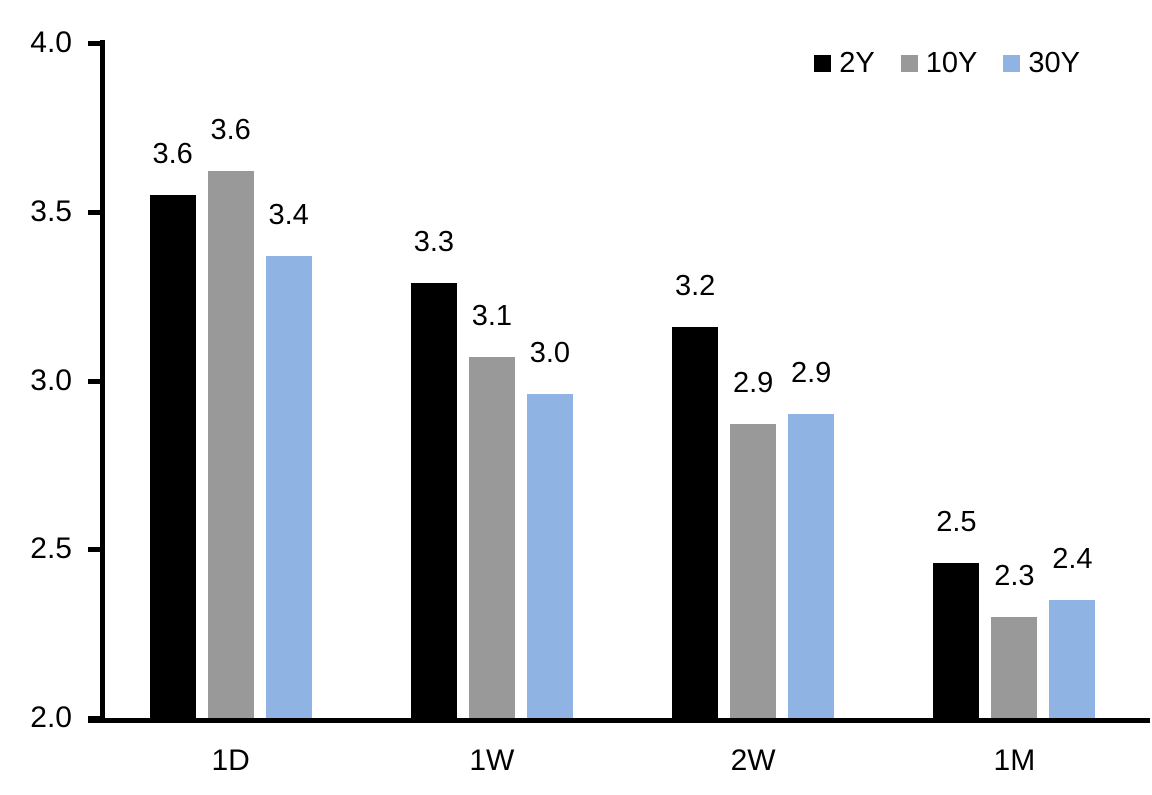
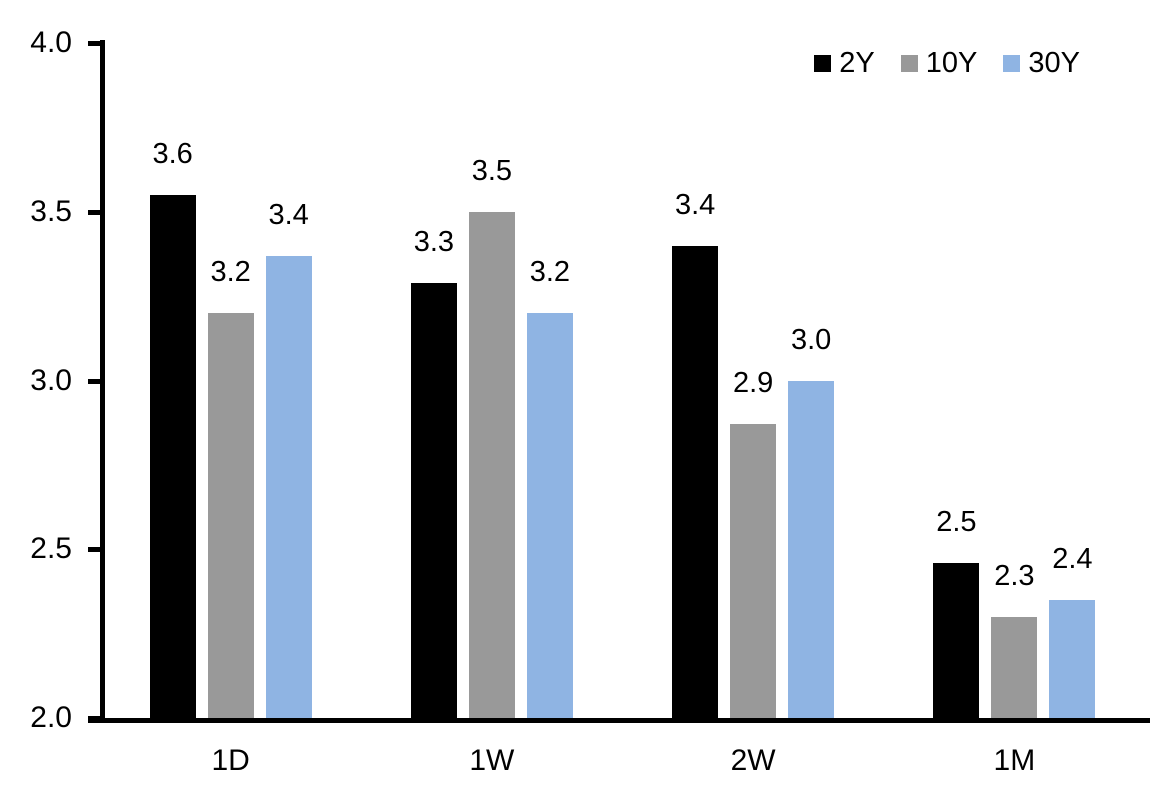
10Y/1D: 3.6 -> 3.2
10Y/1W: 3.1 -> 3.5
30Y/1W: 3.0 -> 3.2
2Y/2W: 3.2 -> 3.4
30Y/2W: 2.9 -> 3.0
